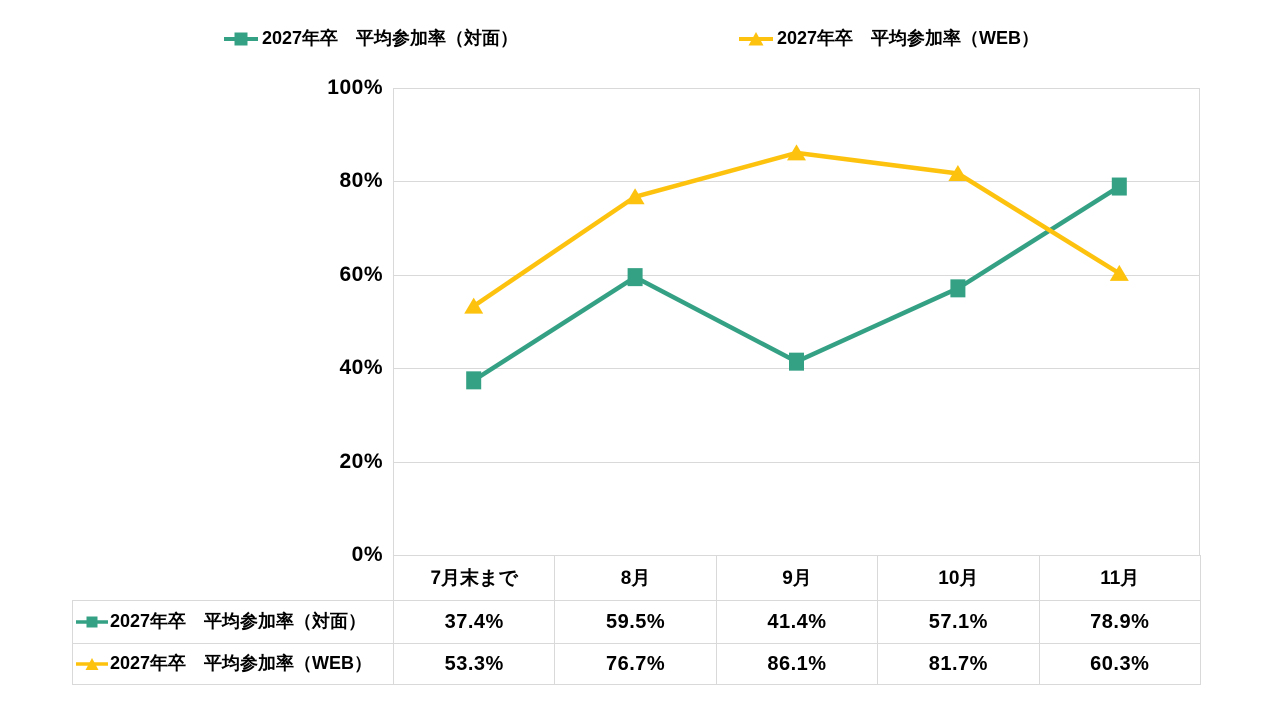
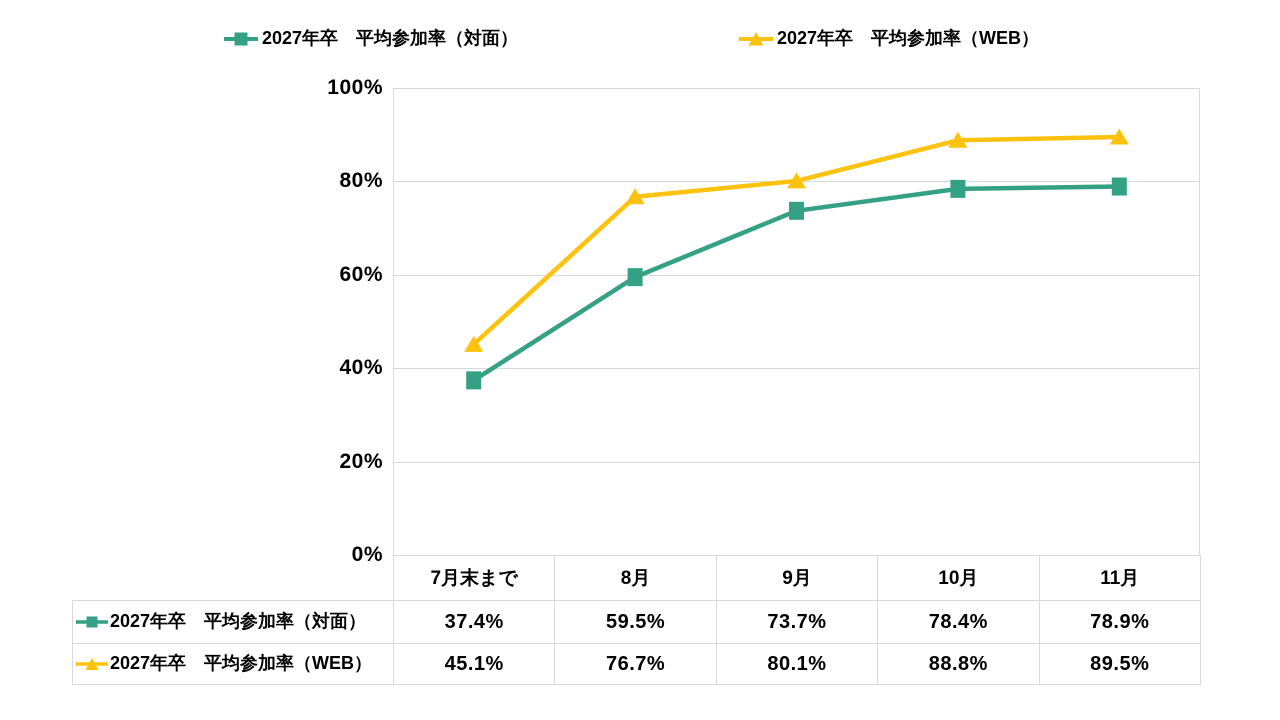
2027年卒 平均参加率（WEB）/7月末まで: 53.3% -> 45.1%
2027年卒 平均参加率（対面）/9月: 41.4% -> 73.7%
2027年卒 平均参加率（WEB）/9月: 86.1% -> 80.1%
2027年卒 平均参加率（対面）/10月: 57.1% -> 78.4%
2027年卒 平均参加率（WEB）/10月: 81.7% -> 88.8%
2027年卒 平均参加率（WEB）/11月: 60.3% -> 89.5%
